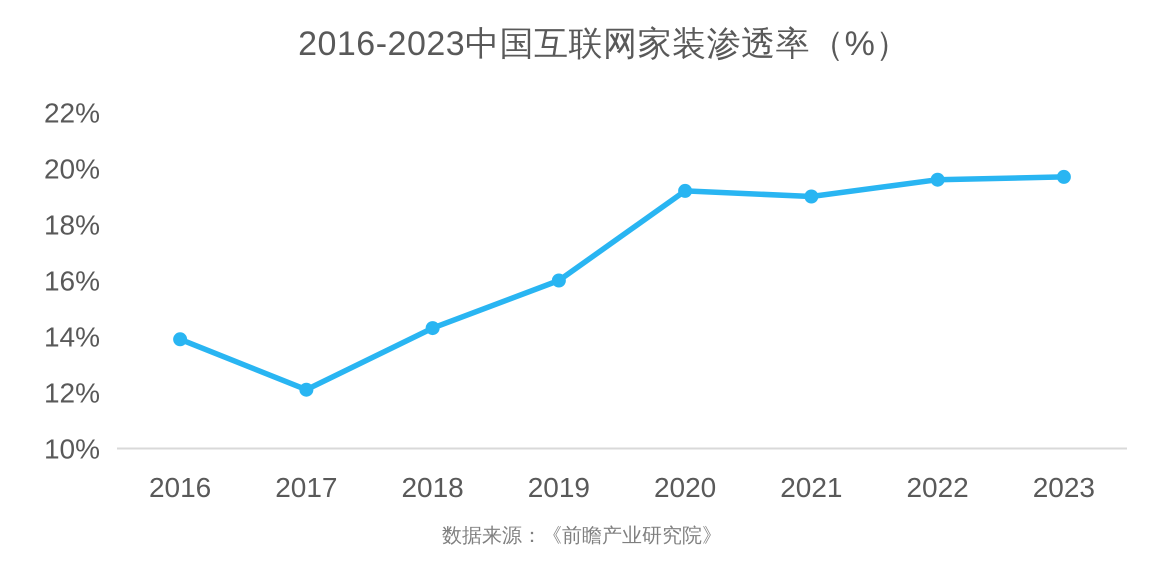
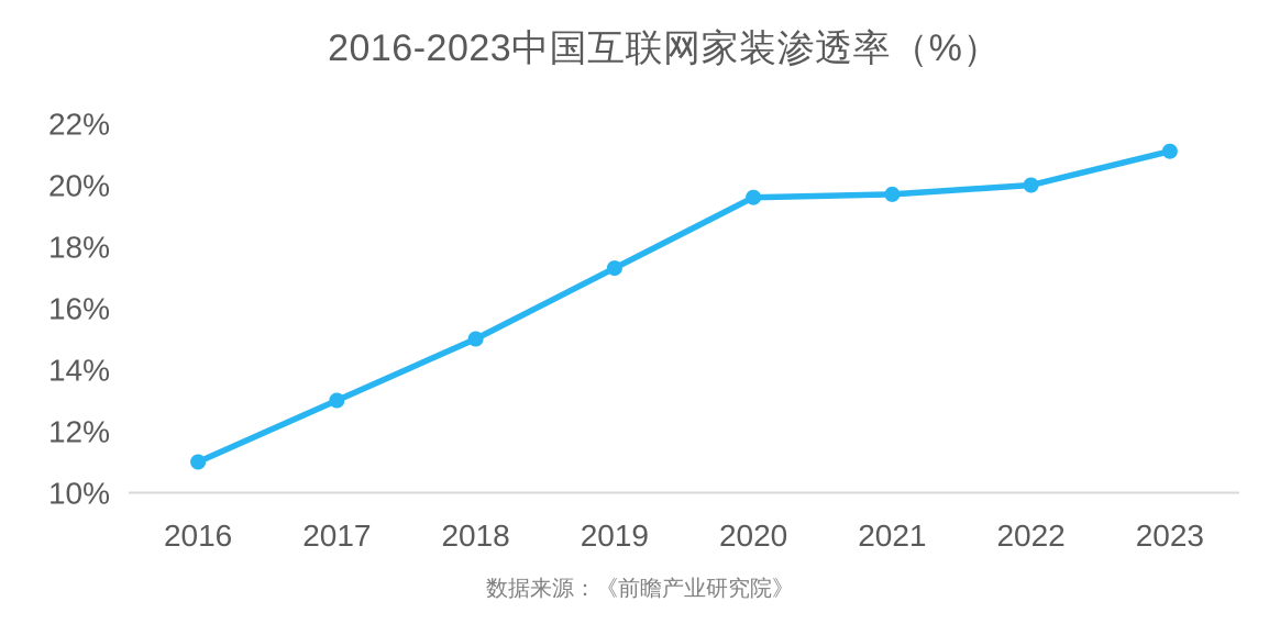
2016: 13.9% -> 11.0%
2017: 12.1% -> 13.0%
2018: 14.3% -> 15.0%
2019: 16.0% -> 17.3%
2020: 19.2% -> 19.6%
2021: 19.0% -> 19.7%
2022: 19.6% -> 20.0%
2023: 19.7% -> 21.1%
